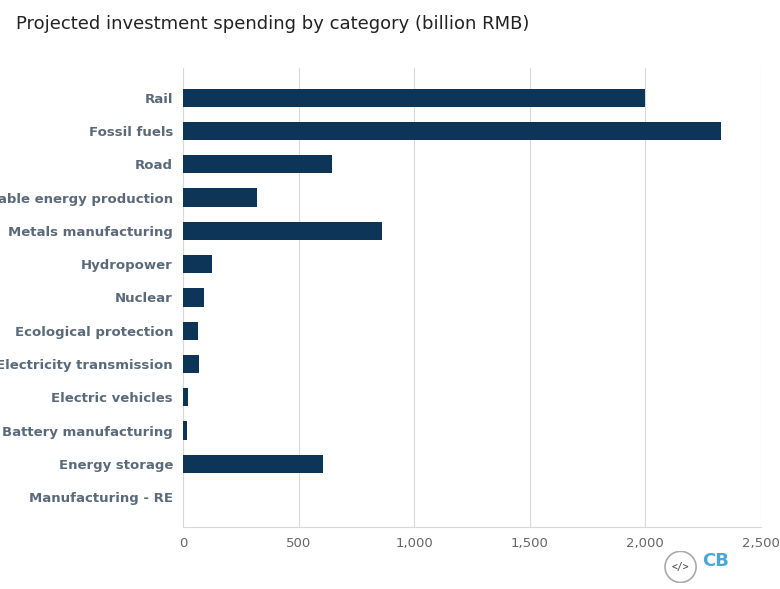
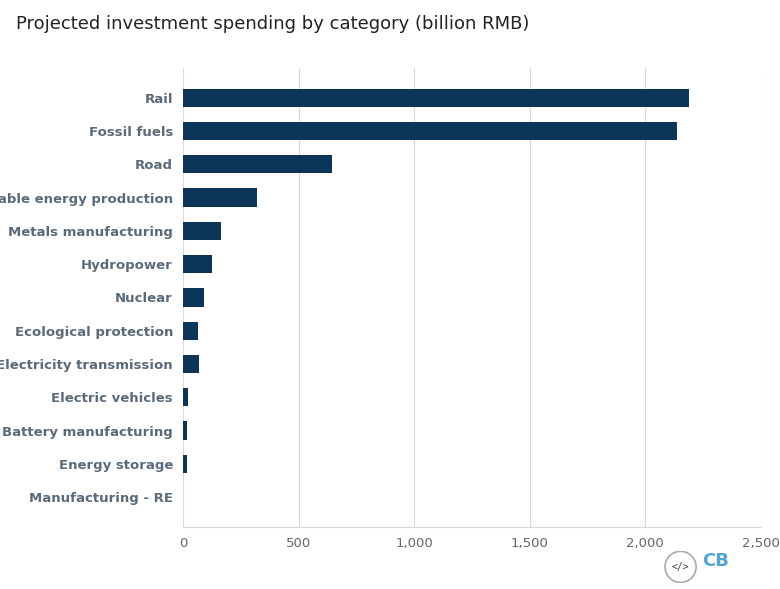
Rail: 2,000 -> 2,190
Fossil fuels: 2,330 -> 2,140
Metals manufacturing: 860 -> 165
Energy storage: 605 -> 18
